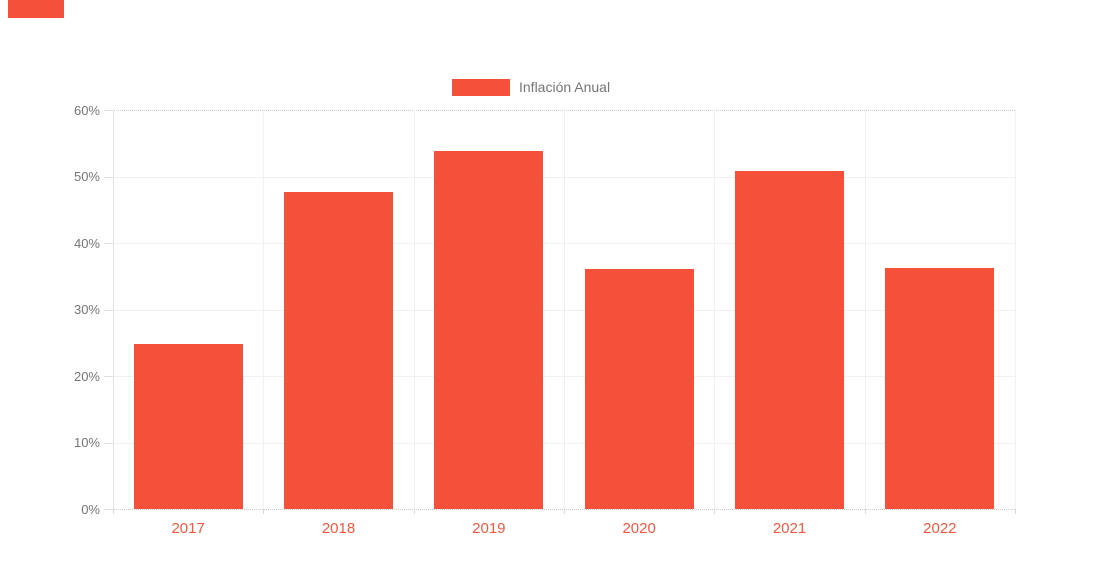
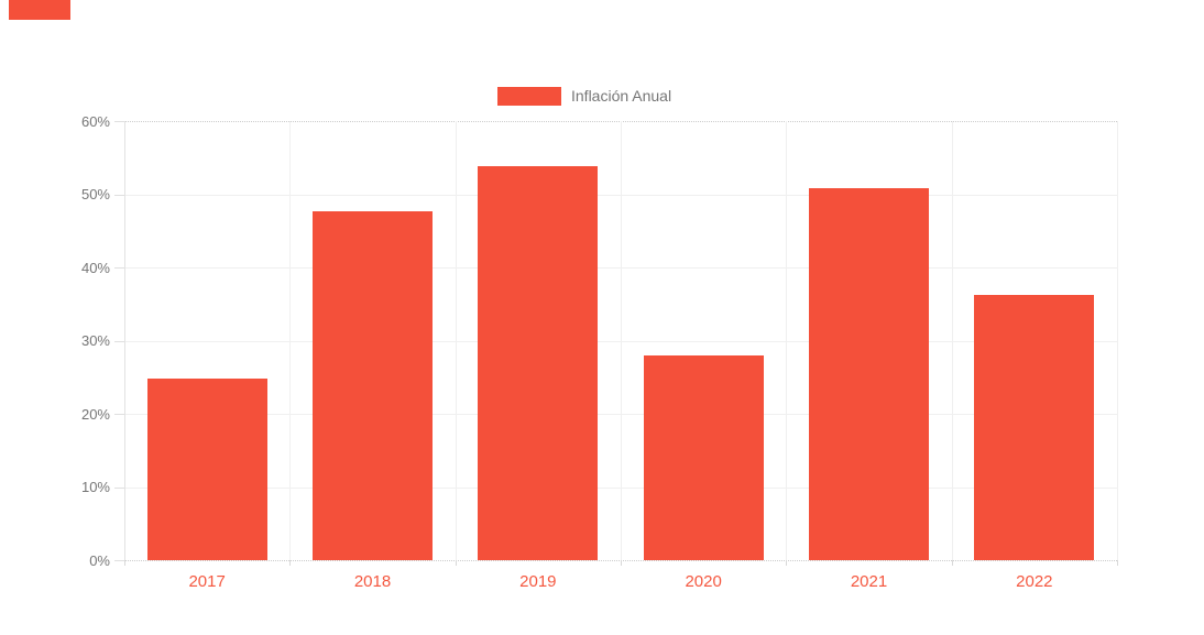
2020: 36% -> 28%
